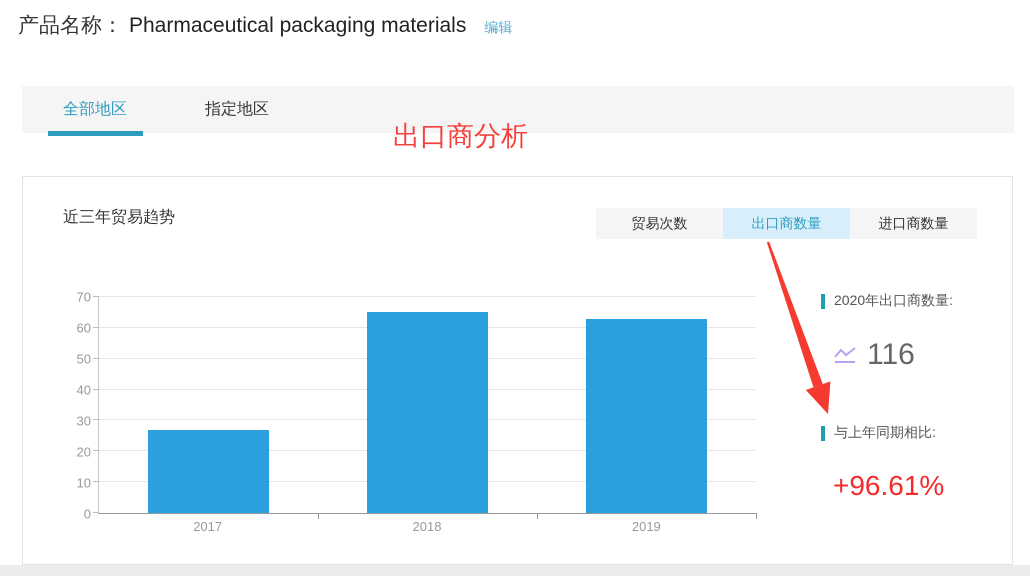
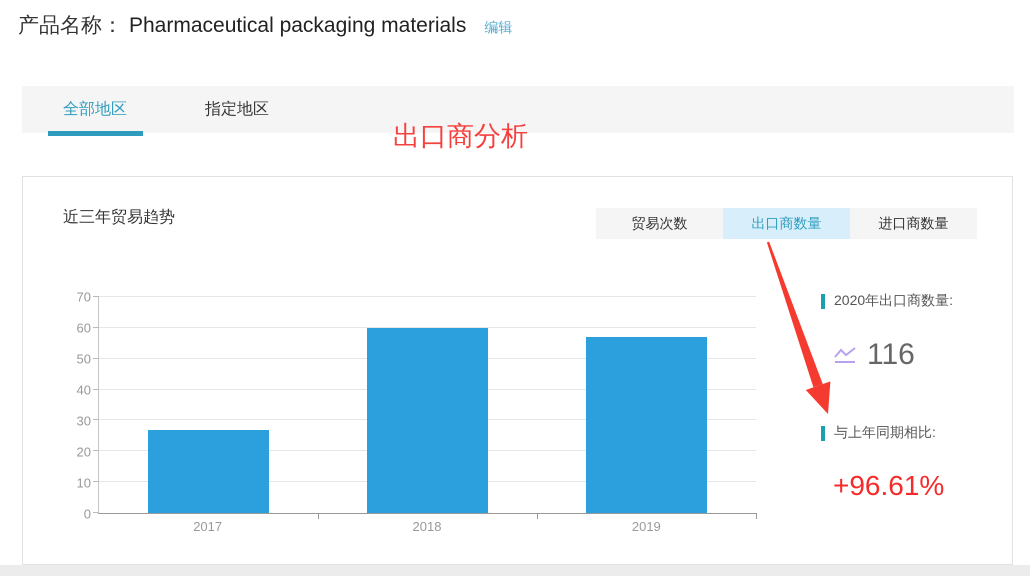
2018: 65 -> 60
2019: 63 -> 57
